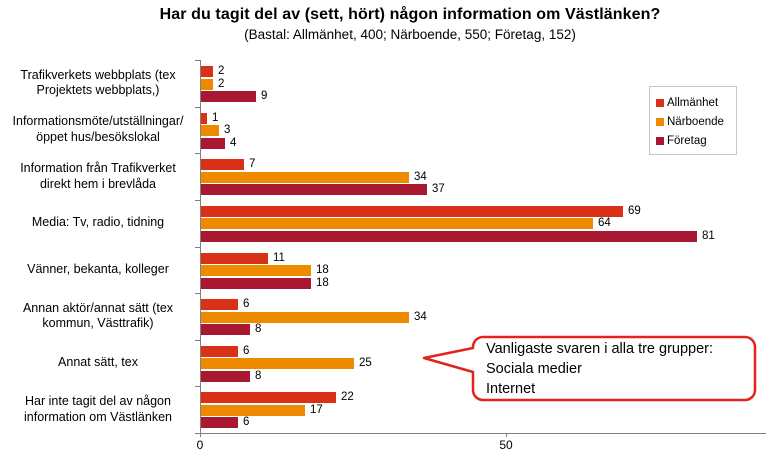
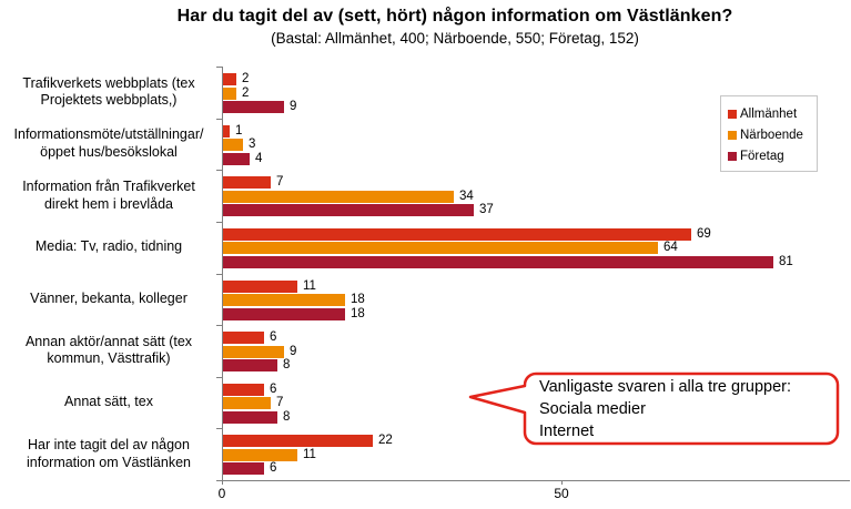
Närboende/Annan aktör/annat sätt (tex kommun, Västtrafik): 34 -> 9
Närboende/Annat sätt, tex: 25 -> 7
Närboende/Har inte tagit del av någon information om Västlänken: 17 -> 11
